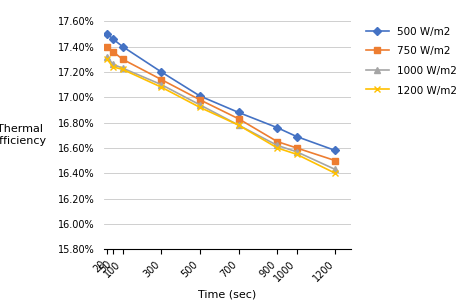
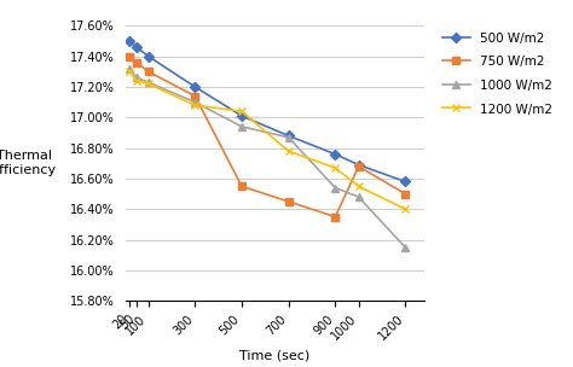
750 W/m2/500: 16.98% -> 16.55%
1200 W/m2/500: 16.92% -> 17.04%
750 W/m2/700: 16.83% -> 16.45%
1000 W/m2/700: 16.78% -> 16.87%
750 W/m2/900: 16.65% -> 16.35%
1000 W/m2/900: 16.62% -> 16.54%
1200 W/m2/900: 16.60% -> 16.67%
750 W/m2/1000: 16.60% -> 16.68%
1000 W/m2/1000: 16.57% -> 16.48%
1000 W/m2/1200: 16.43% -> 16.15%
